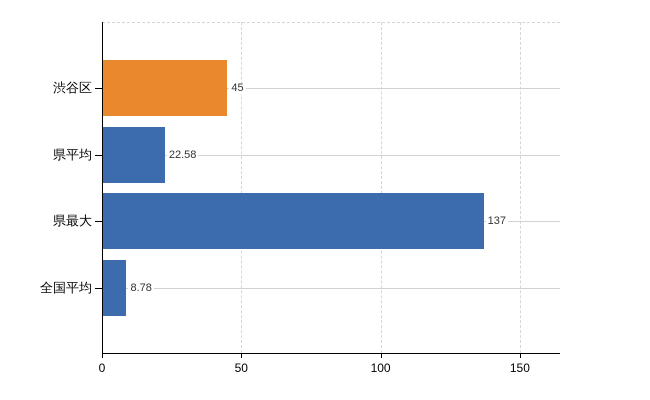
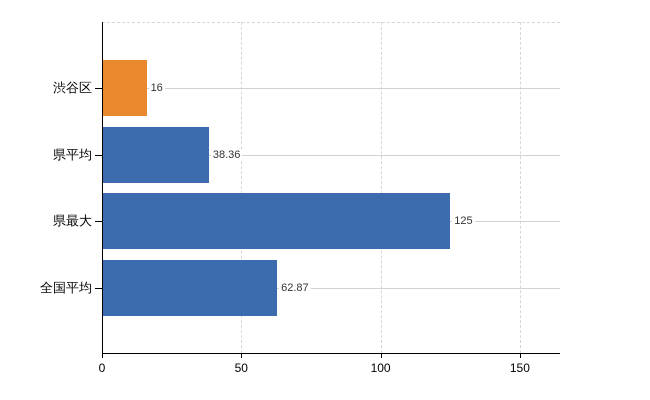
渋谷区: 45 -> 16
県平均: 22.58 -> 38.36
県最大: 137 -> 125
全国平均: 8.78 -> 62.87
